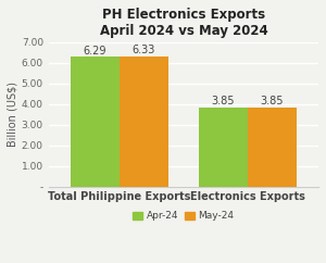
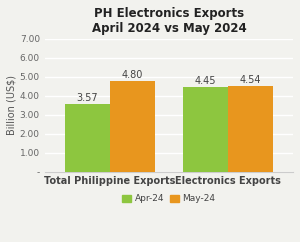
Apr-24/Total Philippine Exports: 6.29 -> 3.57
May-24/Total Philippine Exports: 6.33 -> 4.80
Apr-24/Electronics Exports: 3.85 -> 4.45
May-24/Electronics Exports: 3.85 -> 4.54
